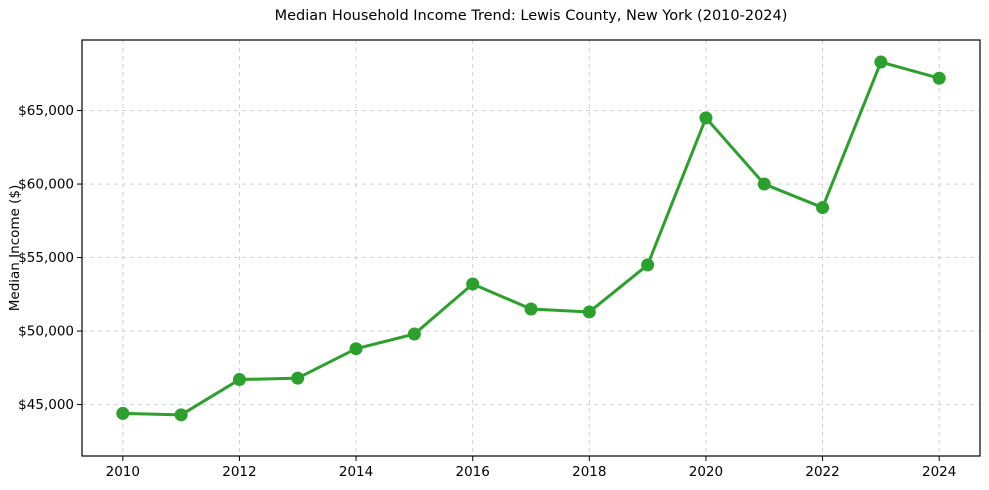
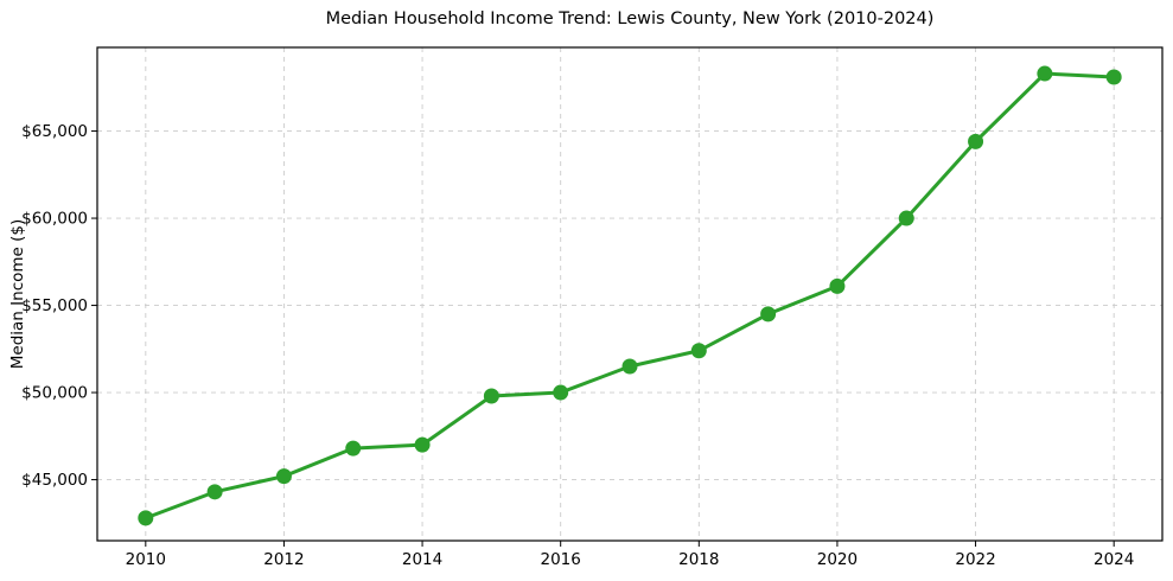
2010: $44400 -> $42800
2012: $46700 -> $45200
2014: $48800 -> $47000
2016: $53200 -> $50000
2018: $51300 -> $52400
2020: $64500 -> $56100
2022: $58400 -> $64400
2024: $67200 -> $68100
